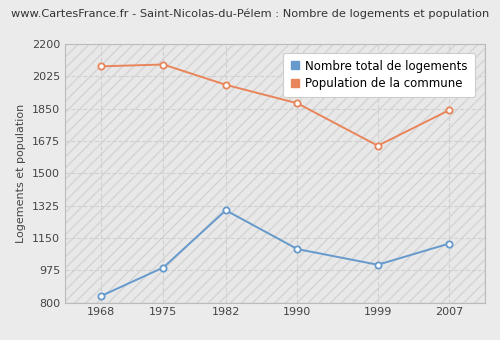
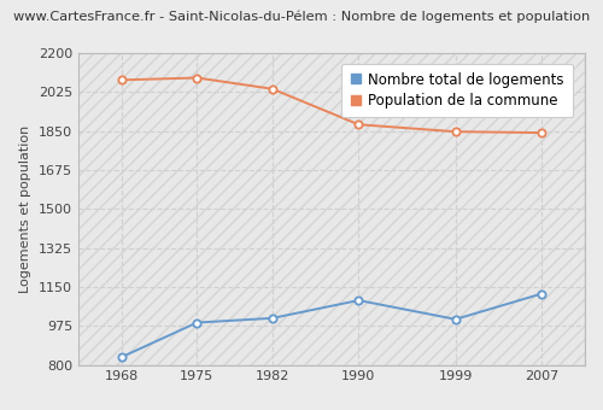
Nombre total de logements/1982: 1300 -> 1010
Population de la commune/1982: 1980 -> 2040
Population de la commune/1999: 1650 -> 1850
